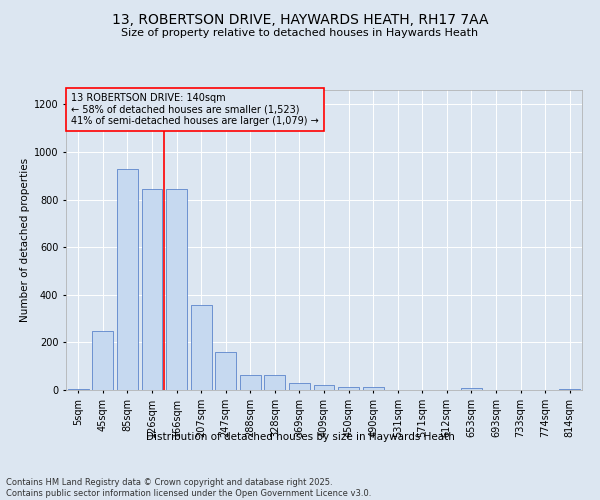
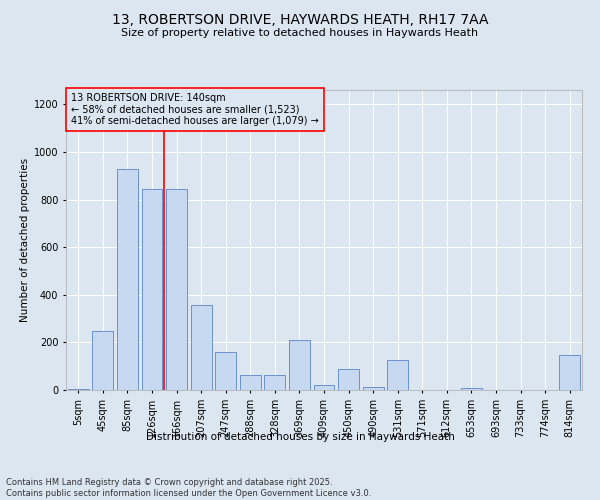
369sqm: 30 -> 210
450sqm: 12 -> 90
531sqm: 2 -> 125
814sqm: 5 -> 145
